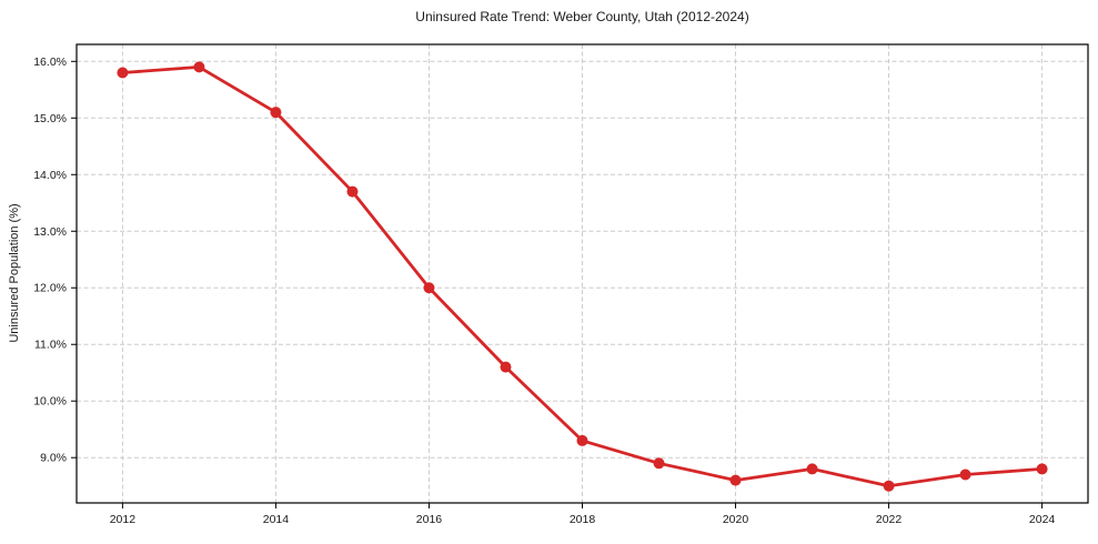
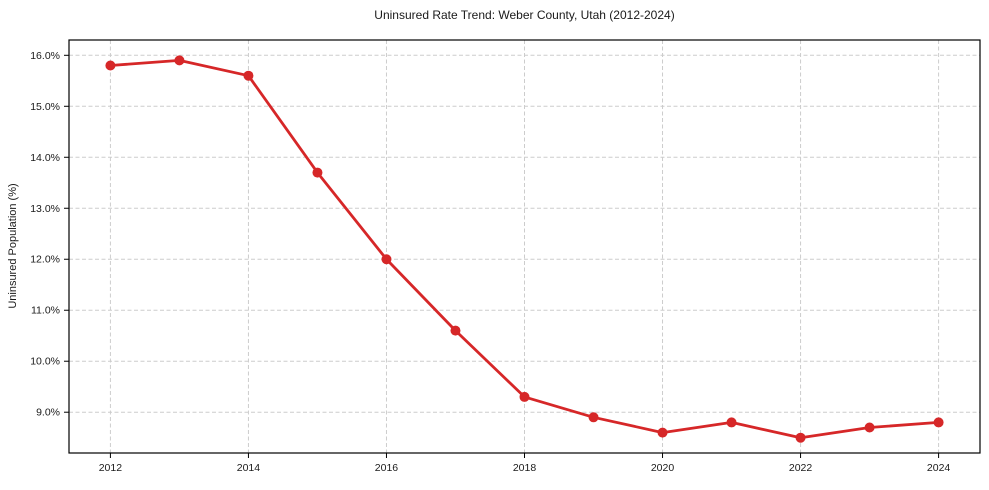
2014: 15.1% -> 15.6%
